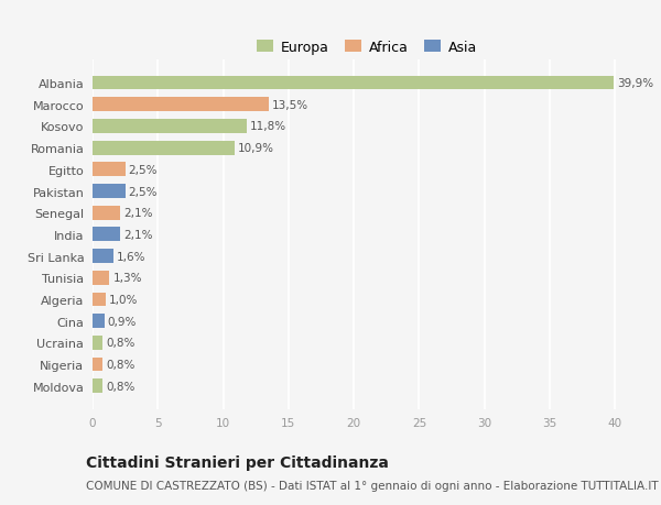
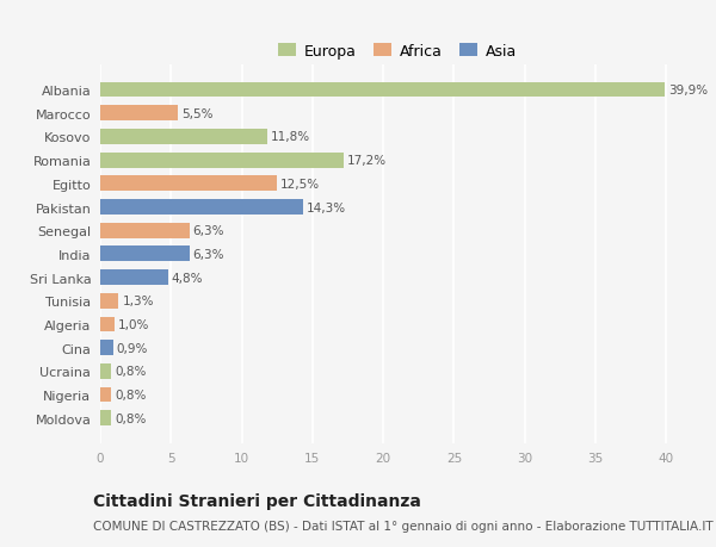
Marocco: 13,5% -> 5,5%
Romania: 10,9% -> 17,2%
Egitto: 2,5% -> 12,5%
Pakistan: 2,5% -> 14,3%
Senegal: 2,1% -> 6,3%
India: 2,1% -> 6,3%
Sri Lanka: 1,6% -> 4,8%
